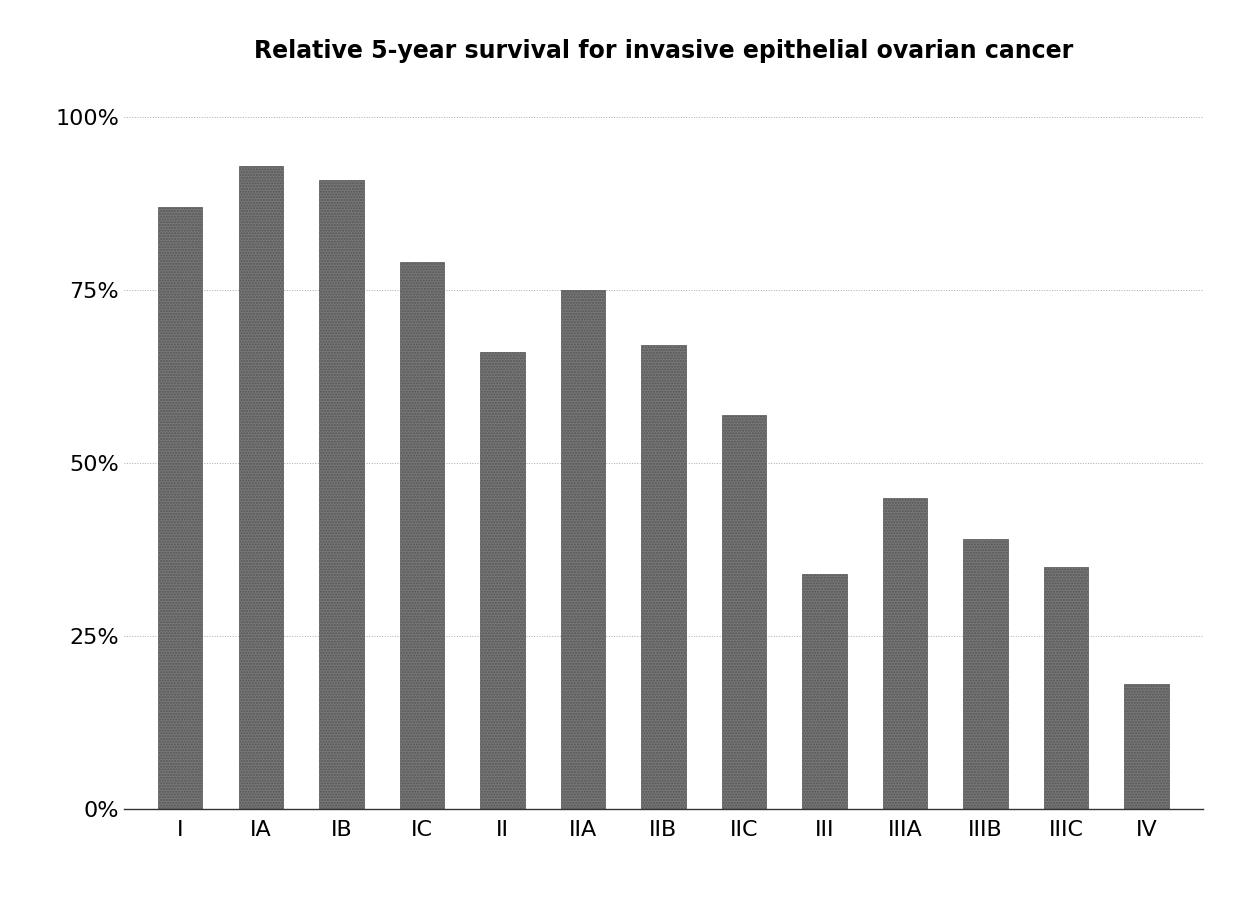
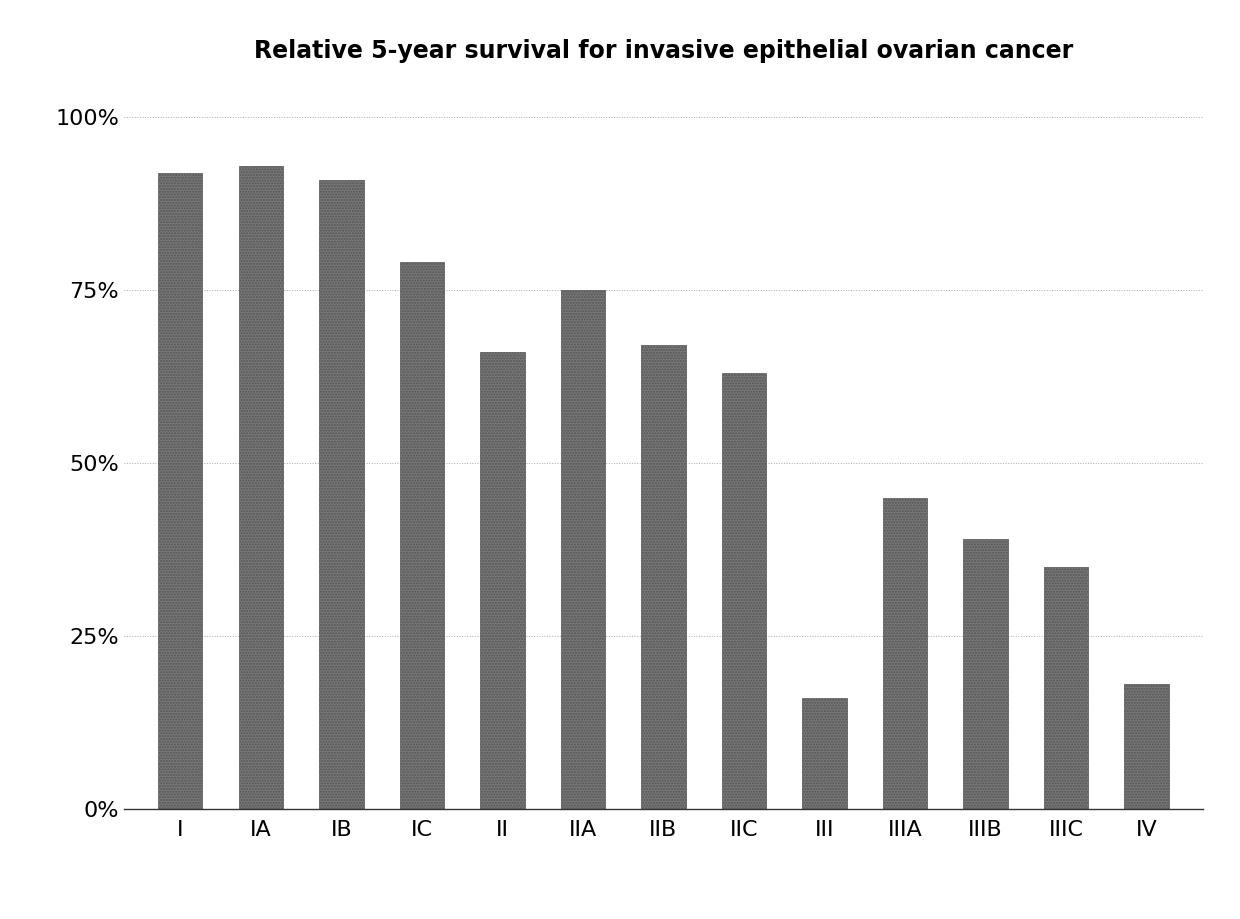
I: 87% -> 92%
IIC: 57% -> 63%
III: 34% -> 16%
